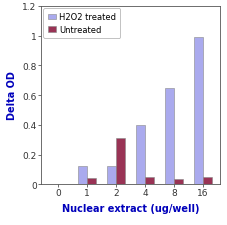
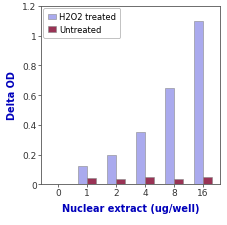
H2O2 treated/2: 0.12 -> 0.20
Untreated/2: 0.31 -> 0.04
H2O2 treated/4: 0.40 -> 0.35
H2O2 treated/16: 0.99 -> 1.10
